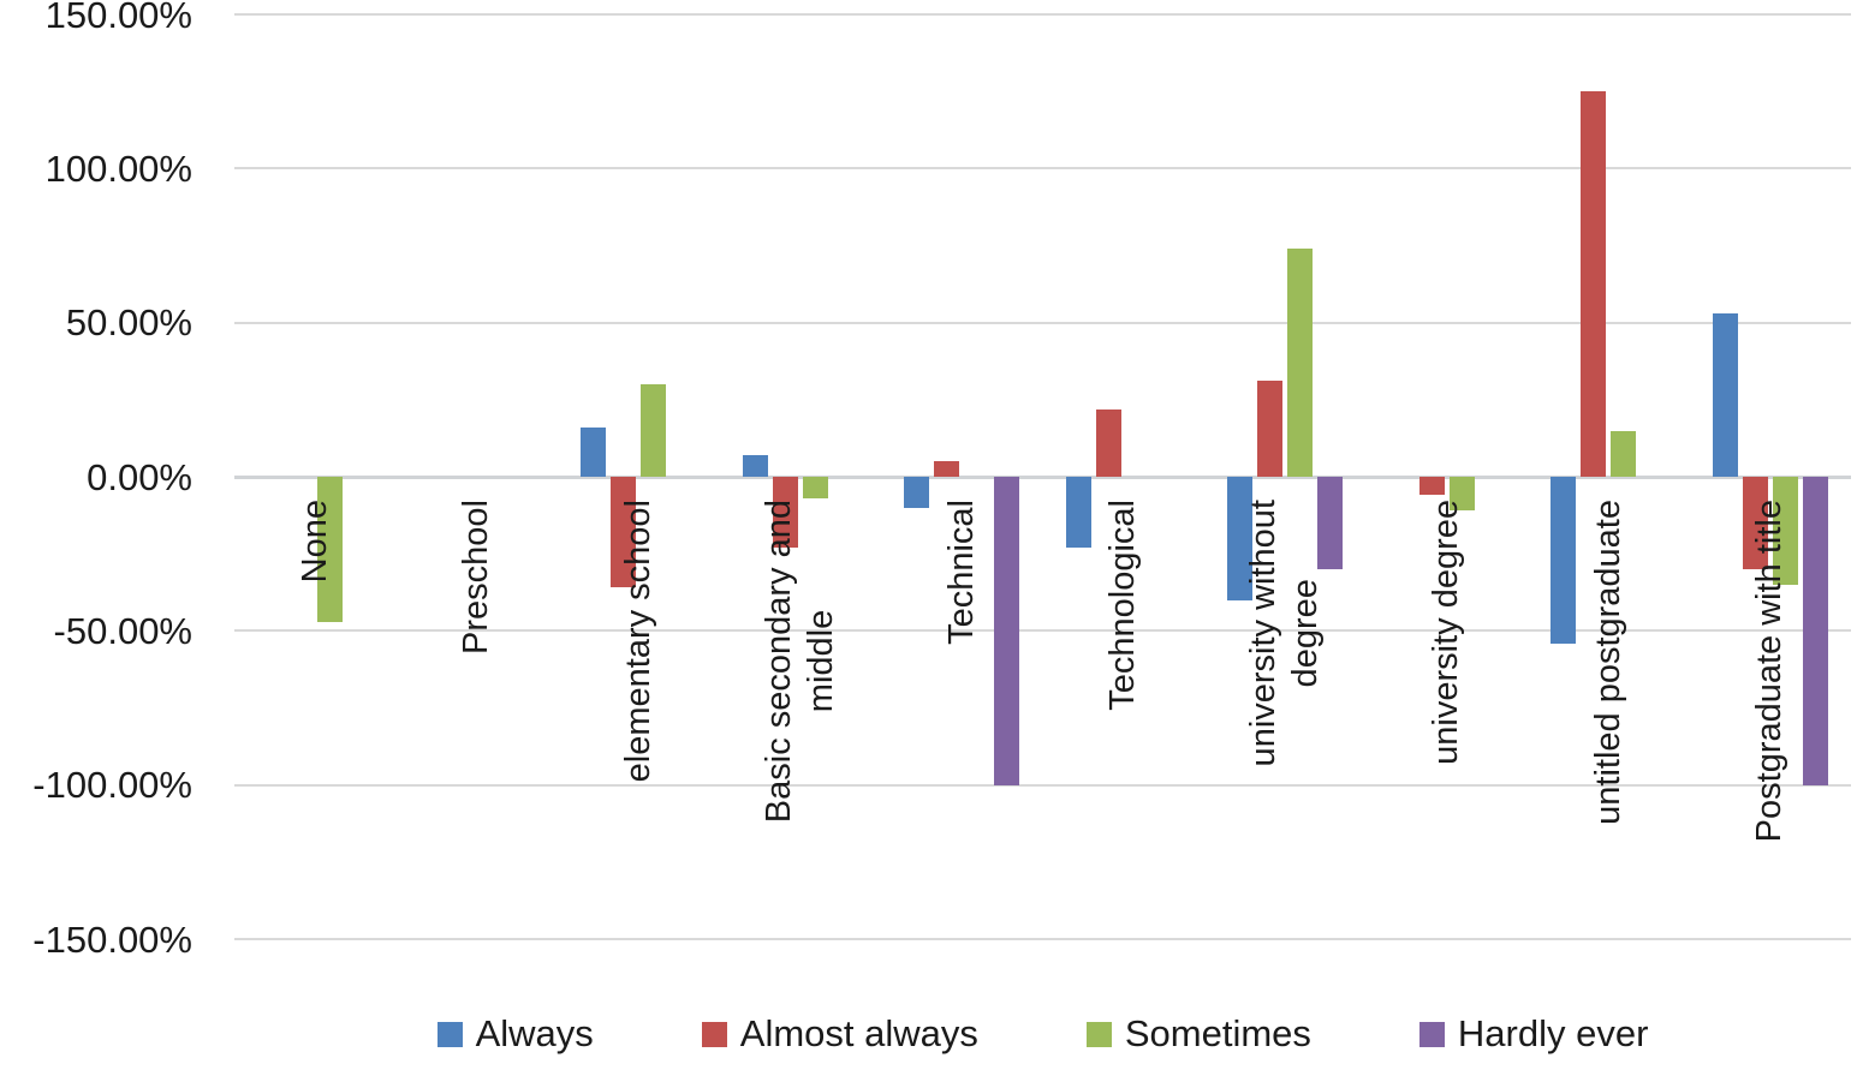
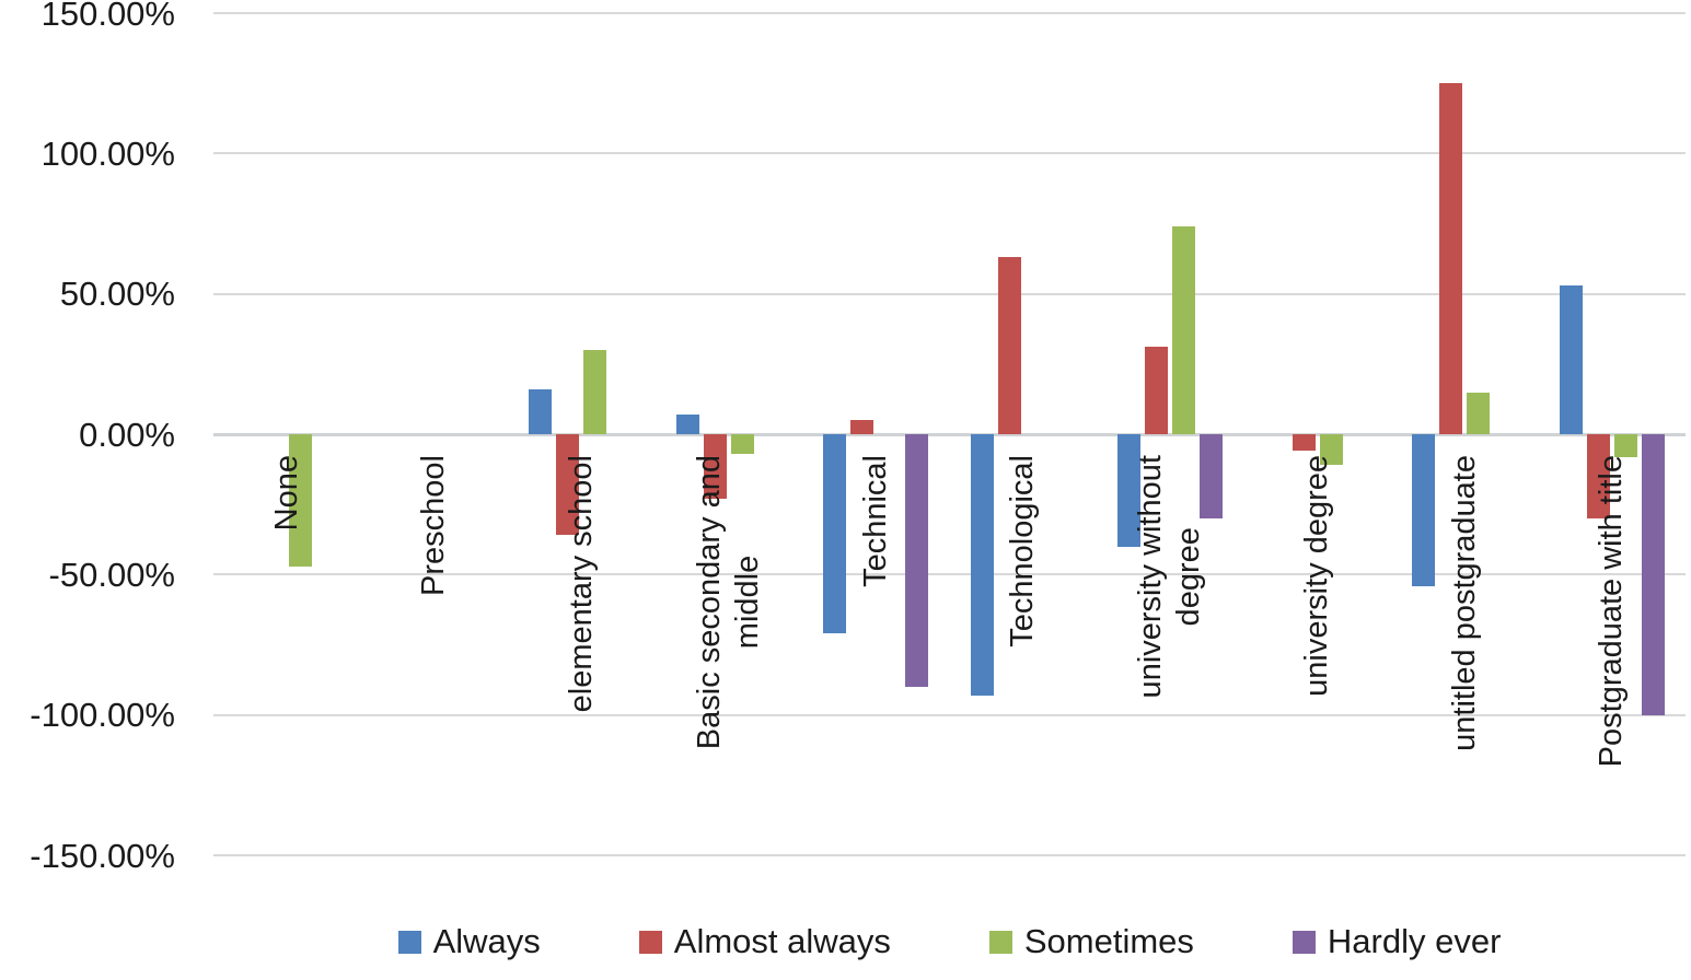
Always/Technical: -10% -> -71%
Hardly ever/Technical: -100% -> -90%
Always/Technological: -23% -> -93%
Almost always/Technological: 22% -> 63%
Sometimes/Postgraduate with title: -35% -> -8%
